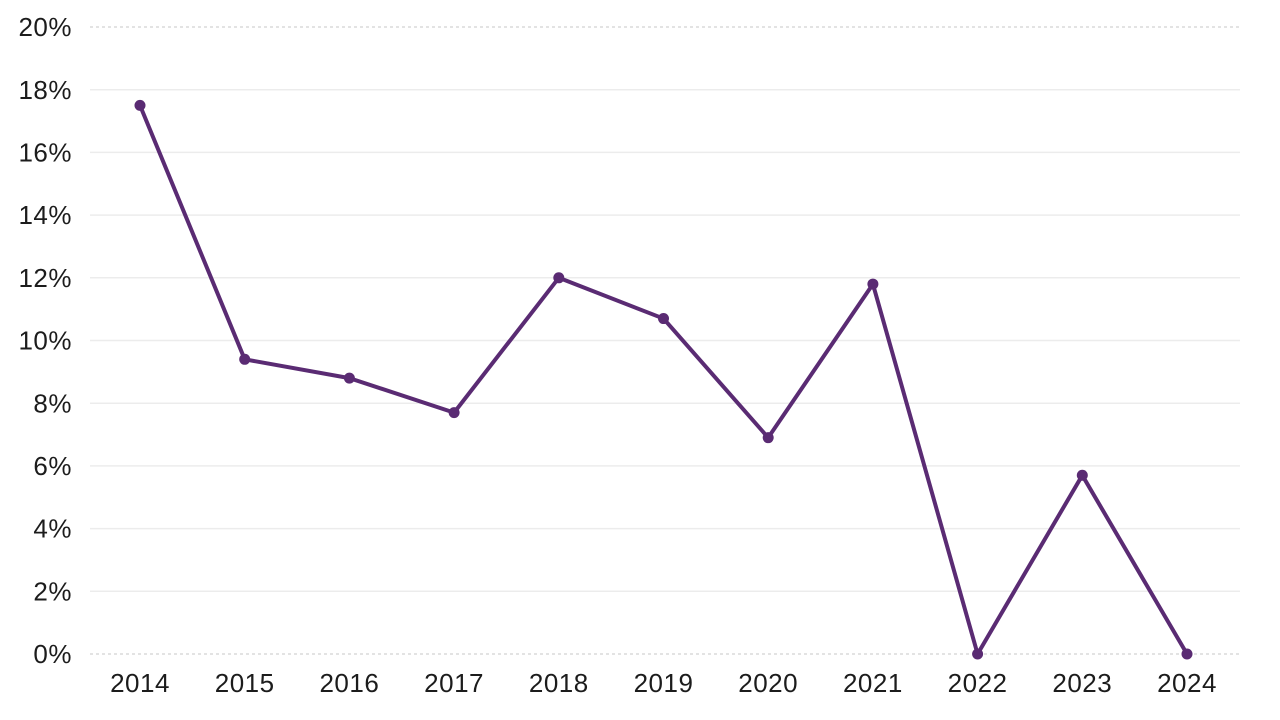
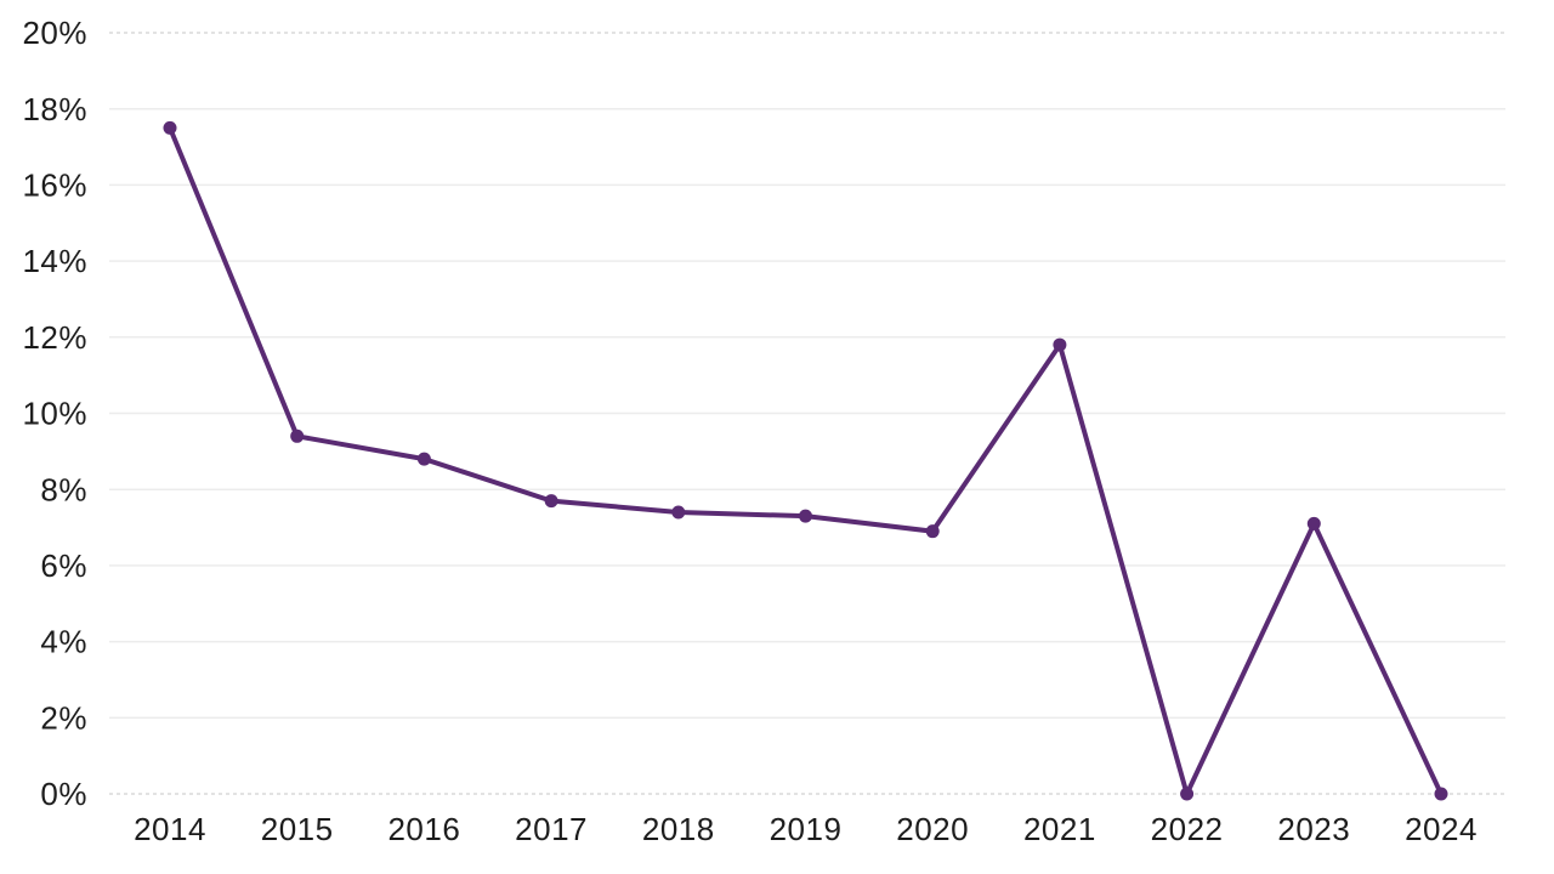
2018: 12.0% -> 7.4%
2019: 10.7% -> 7.3%
2023: 5.7% -> 7.1%
